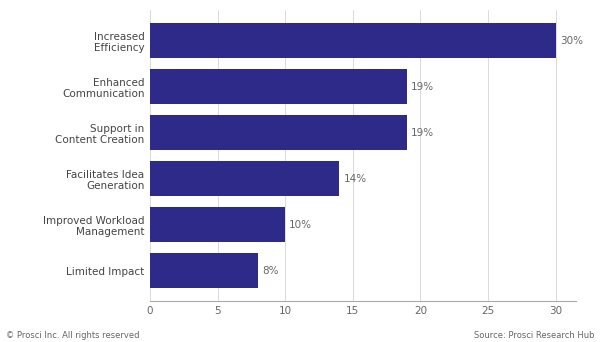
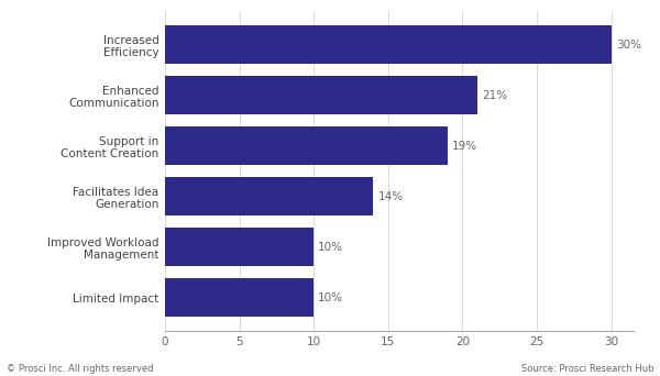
Enhanced Communication: 19% -> 21%
Limited Impact: 8% -> 10%
